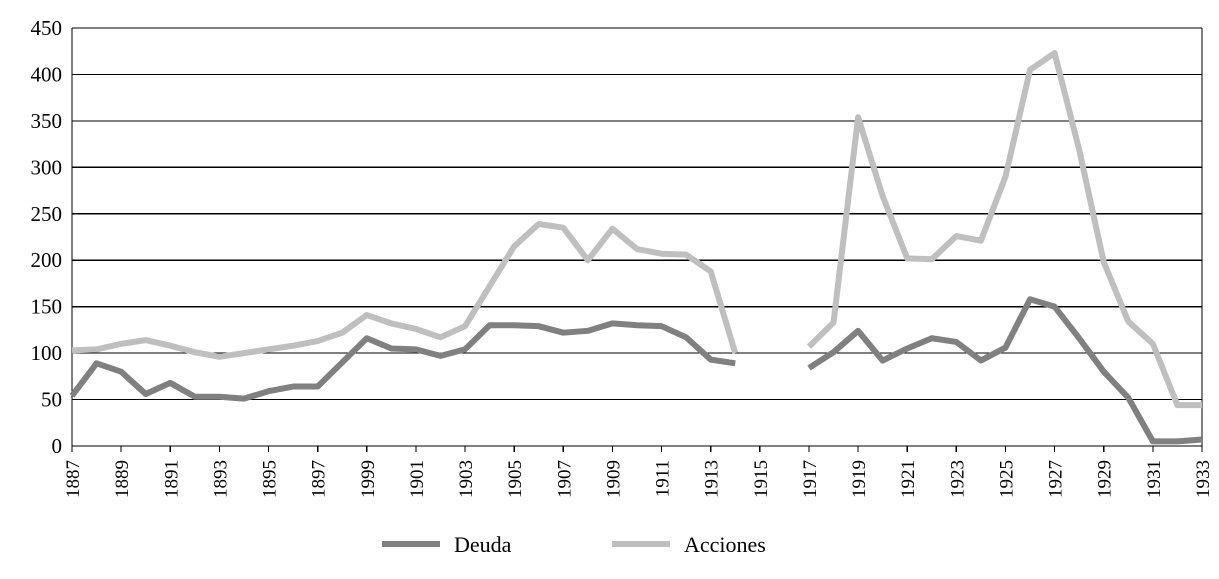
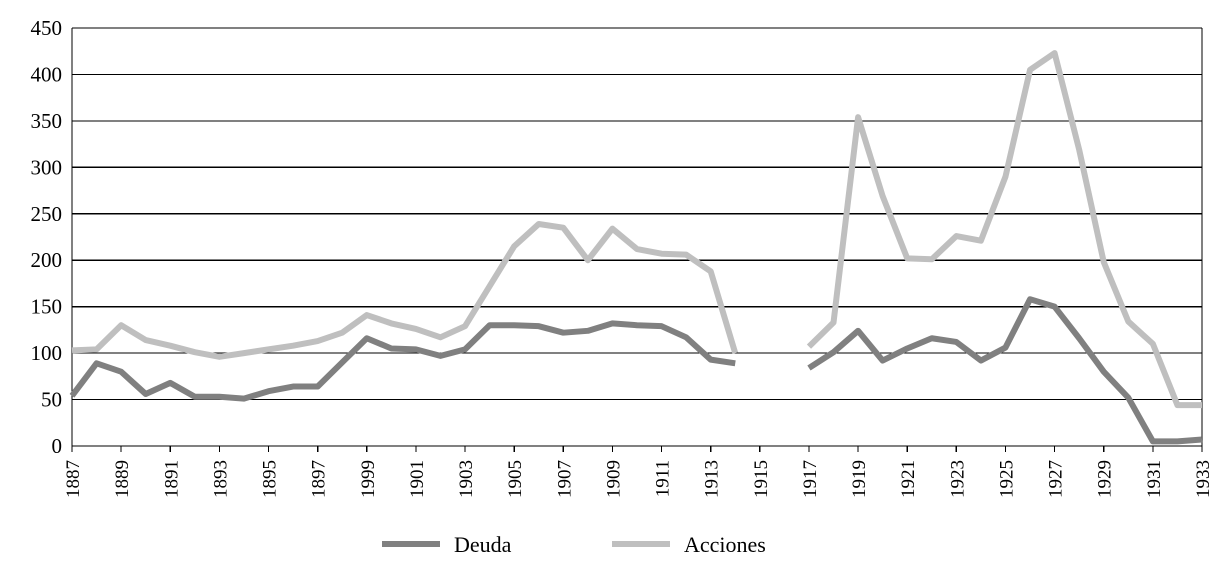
Acciones/1889: 110 -> 130
